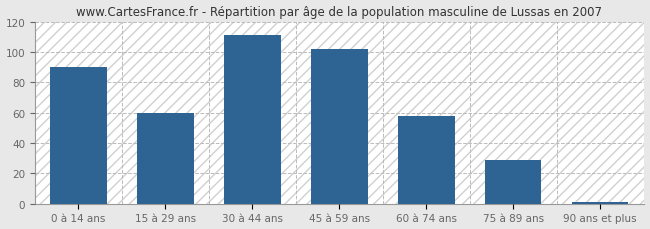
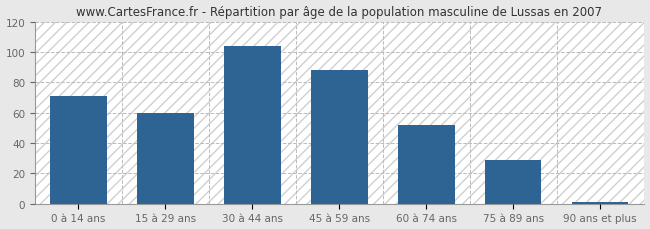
0 à 14 ans: 90 -> 71
30 à 44 ans: 111 -> 104
45 à 59 ans: 102 -> 88
60 à 74 ans: 58 -> 52
